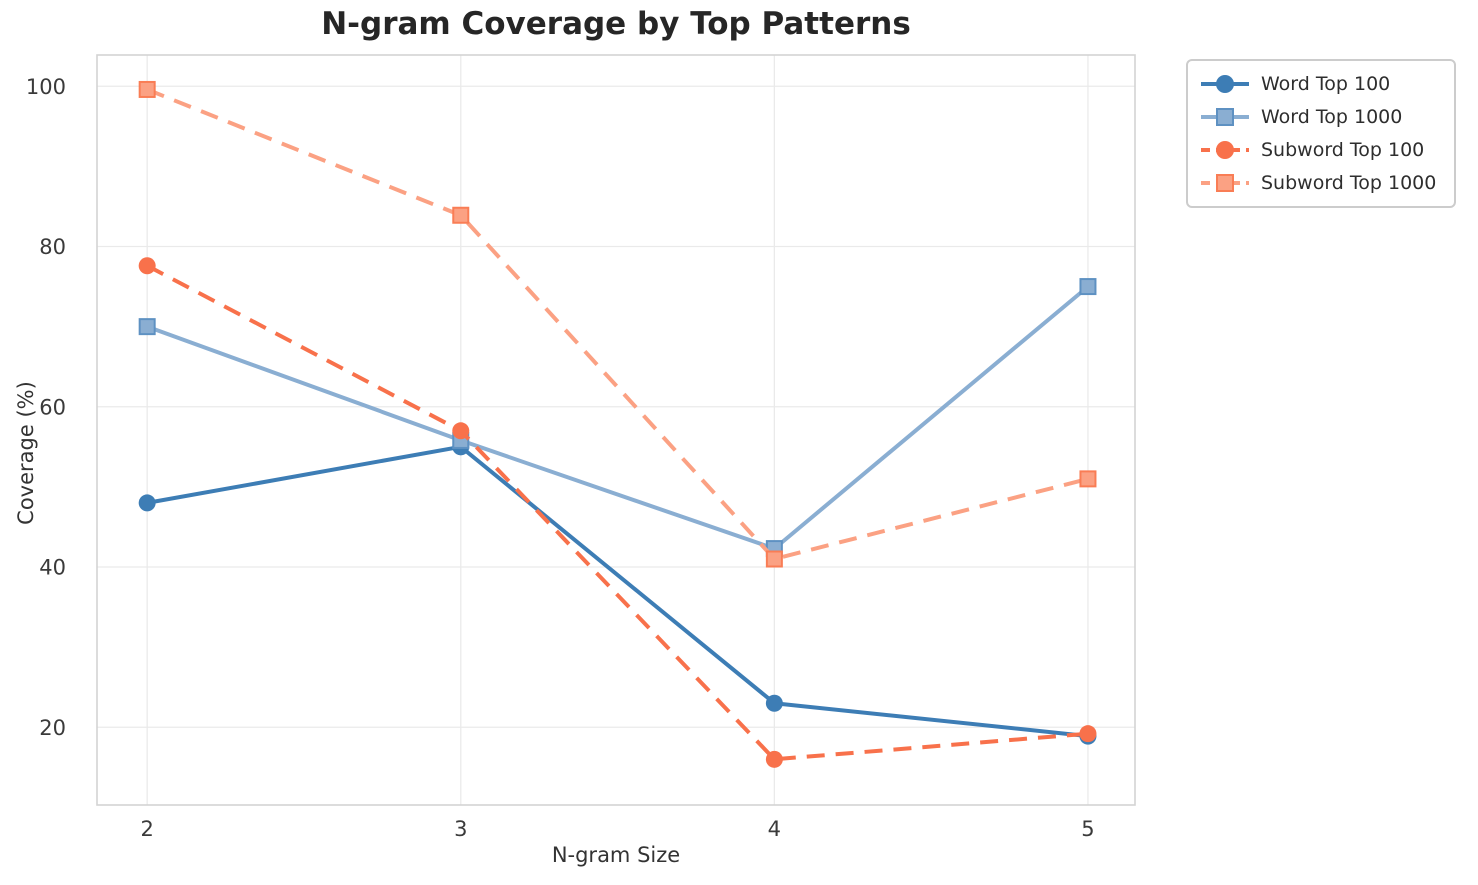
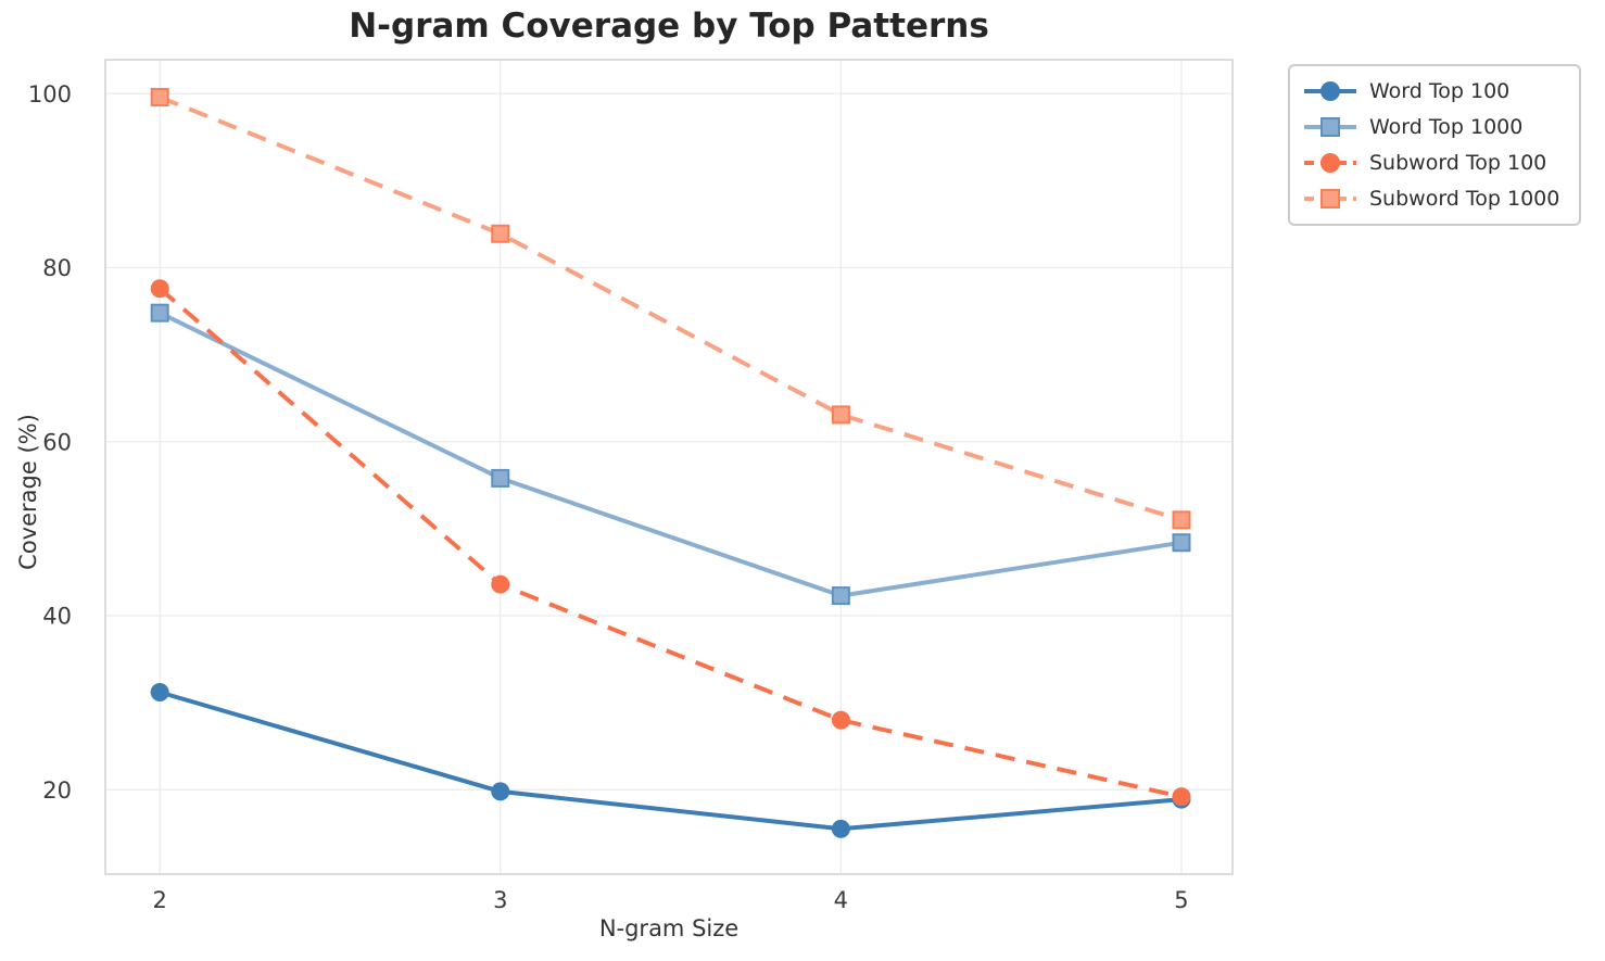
Word Top 100/2: 48 -> 31
Word Top 1000/2: 70 -> 75
Word Top 100/3: 55 -> 20
Subword Top 100/3: 57 -> 44
Word Top 100/4: 23 -> 16
Subword Top 100/4: 16 -> 28
Subword Top 1000/4: 41 -> 63
Word Top 1000/5: 75 -> 48
